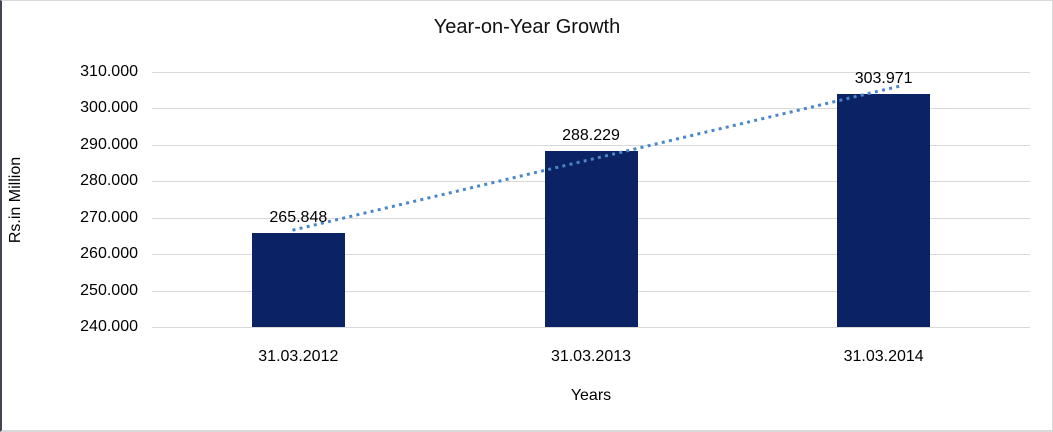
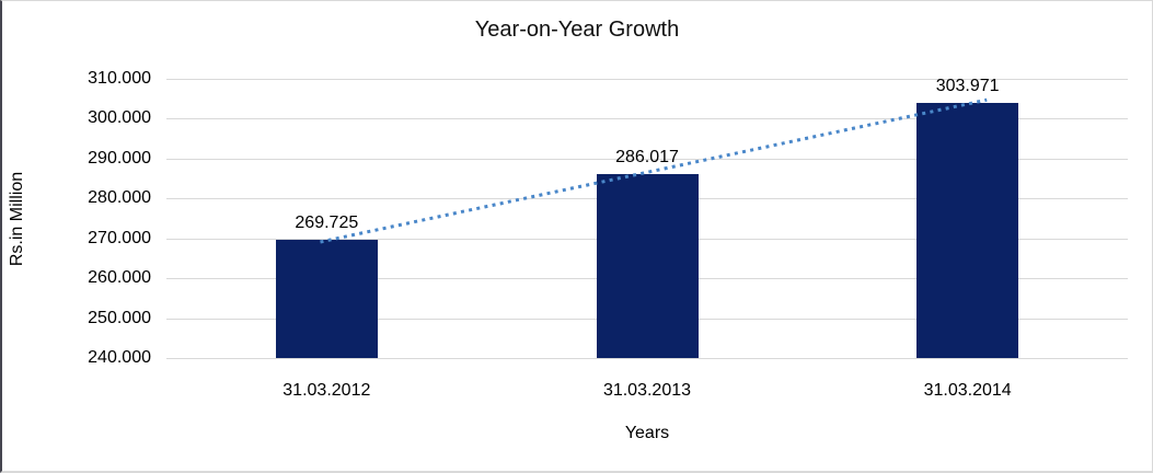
31.03.2012: 265.848 -> 269.725
31.03.2013: 288.229 -> 286.017
